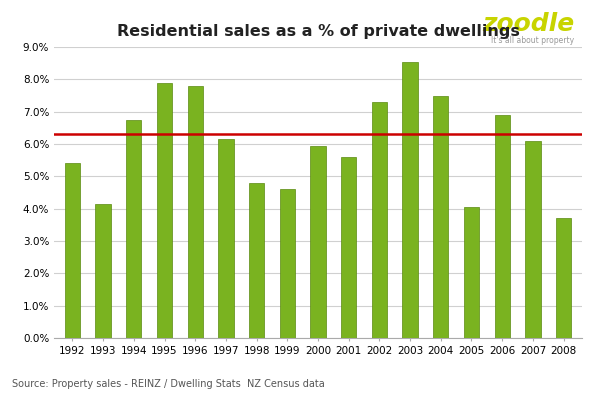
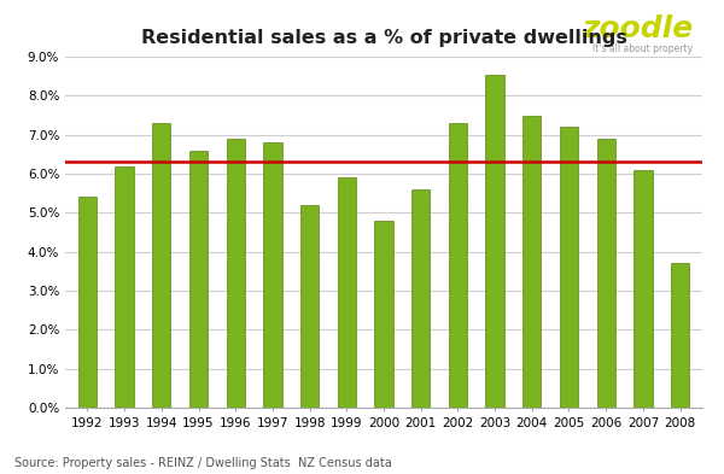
1993: 4.15% -> 6.20%
1994: 6.75% -> 7.30%
1995: 7.90% -> 6.60%
1996: 7.80% -> 6.90%
1997: 6.15% -> 6.80%
1998: 4.80% -> 5.20%
1999: 4.60% -> 5.90%
2000: 5.95% -> 4.80%
2005: 4.05% -> 7.20%
